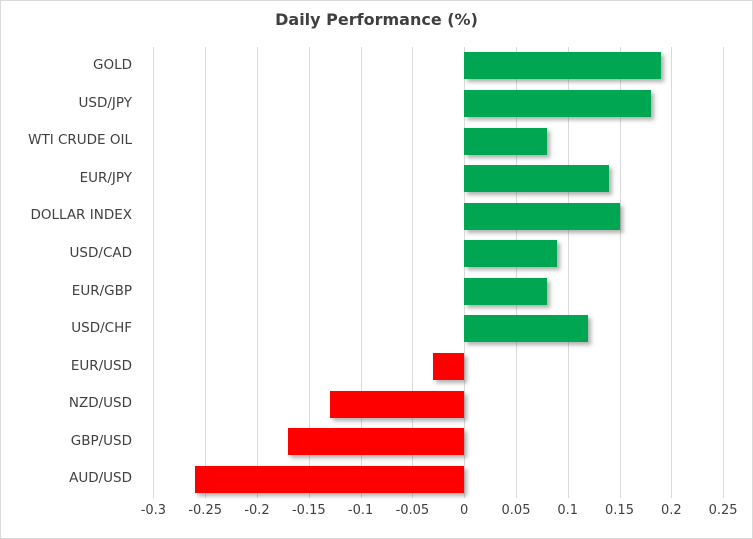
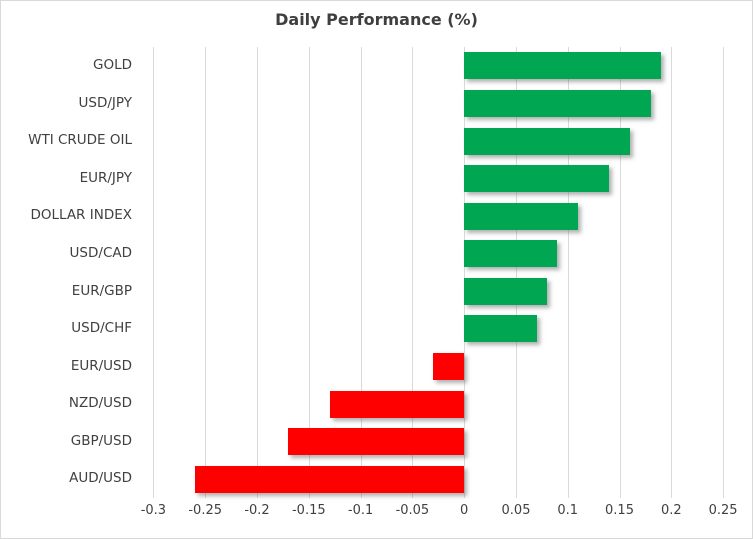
WTI CRUDE OIL: 0.08 -> 0.16
DOLLAR INDEX: 0.15 -> 0.11
USD/CHF: 0.12 -> 0.07
